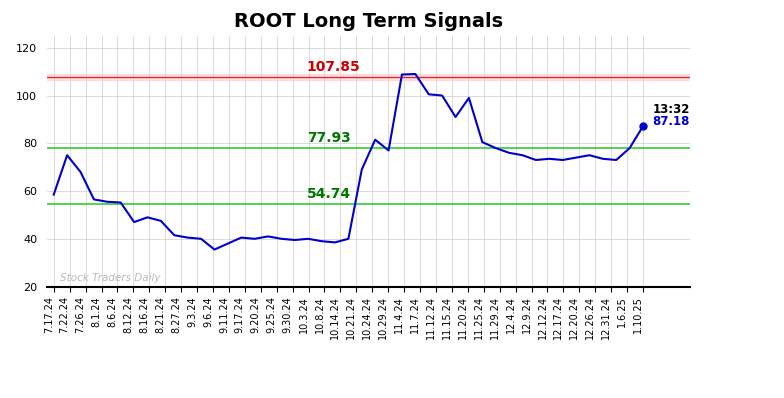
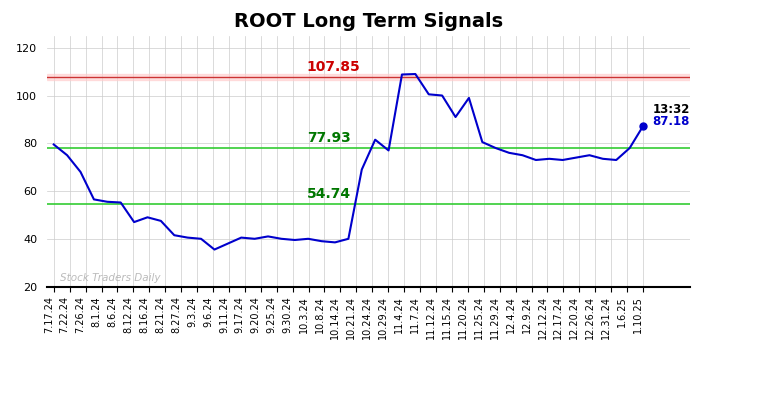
7.17.24: 58.5 -> 79.5
